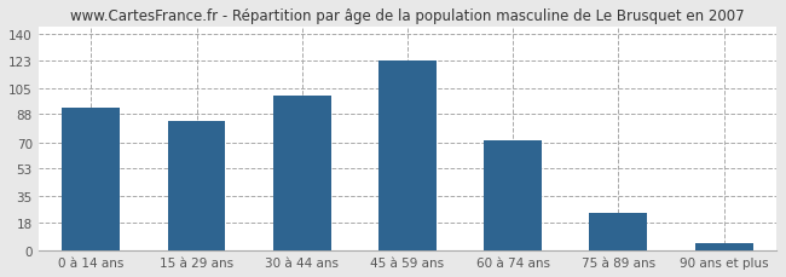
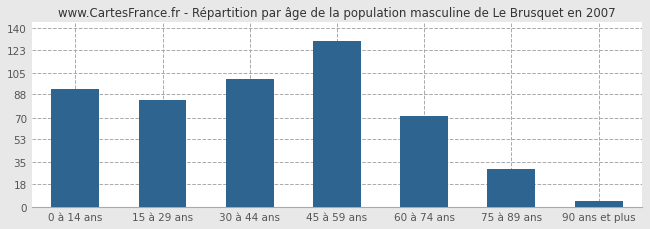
45 à 59 ans: 123 -> 130
75 à 89 ans: 24 -> 30
